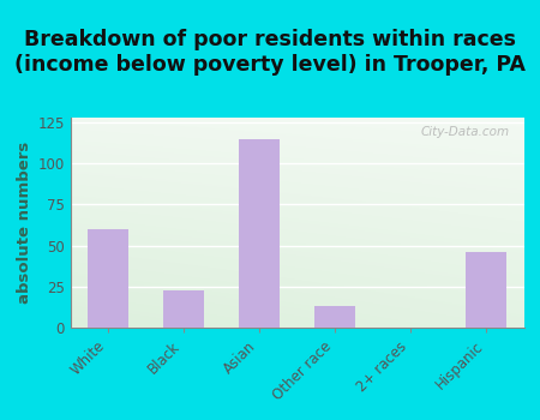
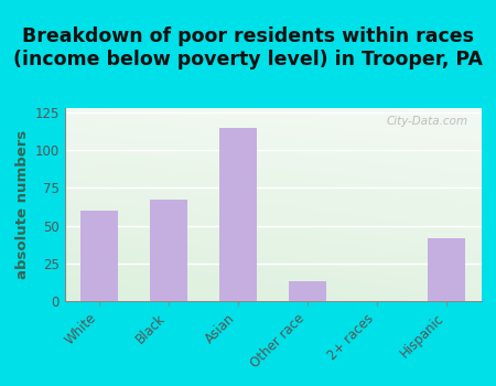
Black: 23 -> 67
Hispanic: 46 -> 42
